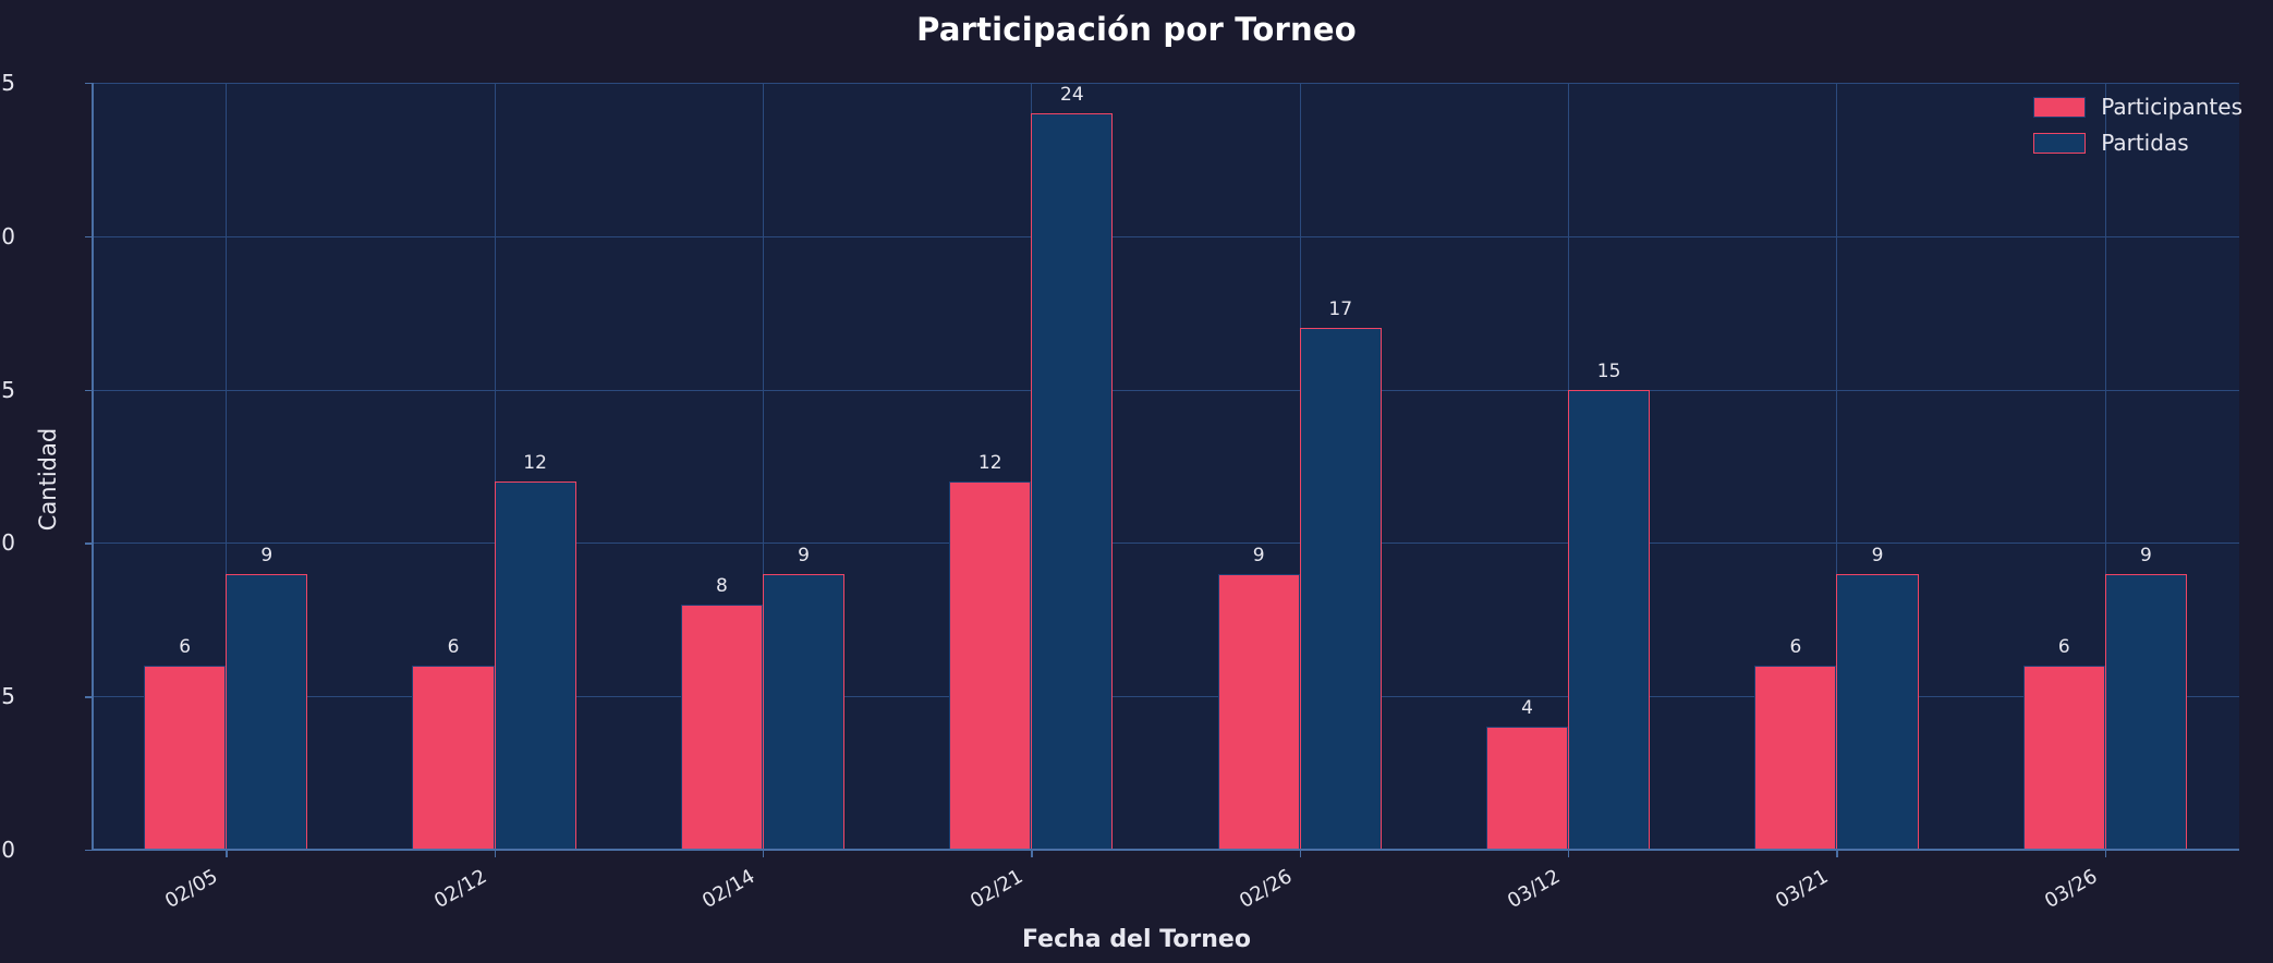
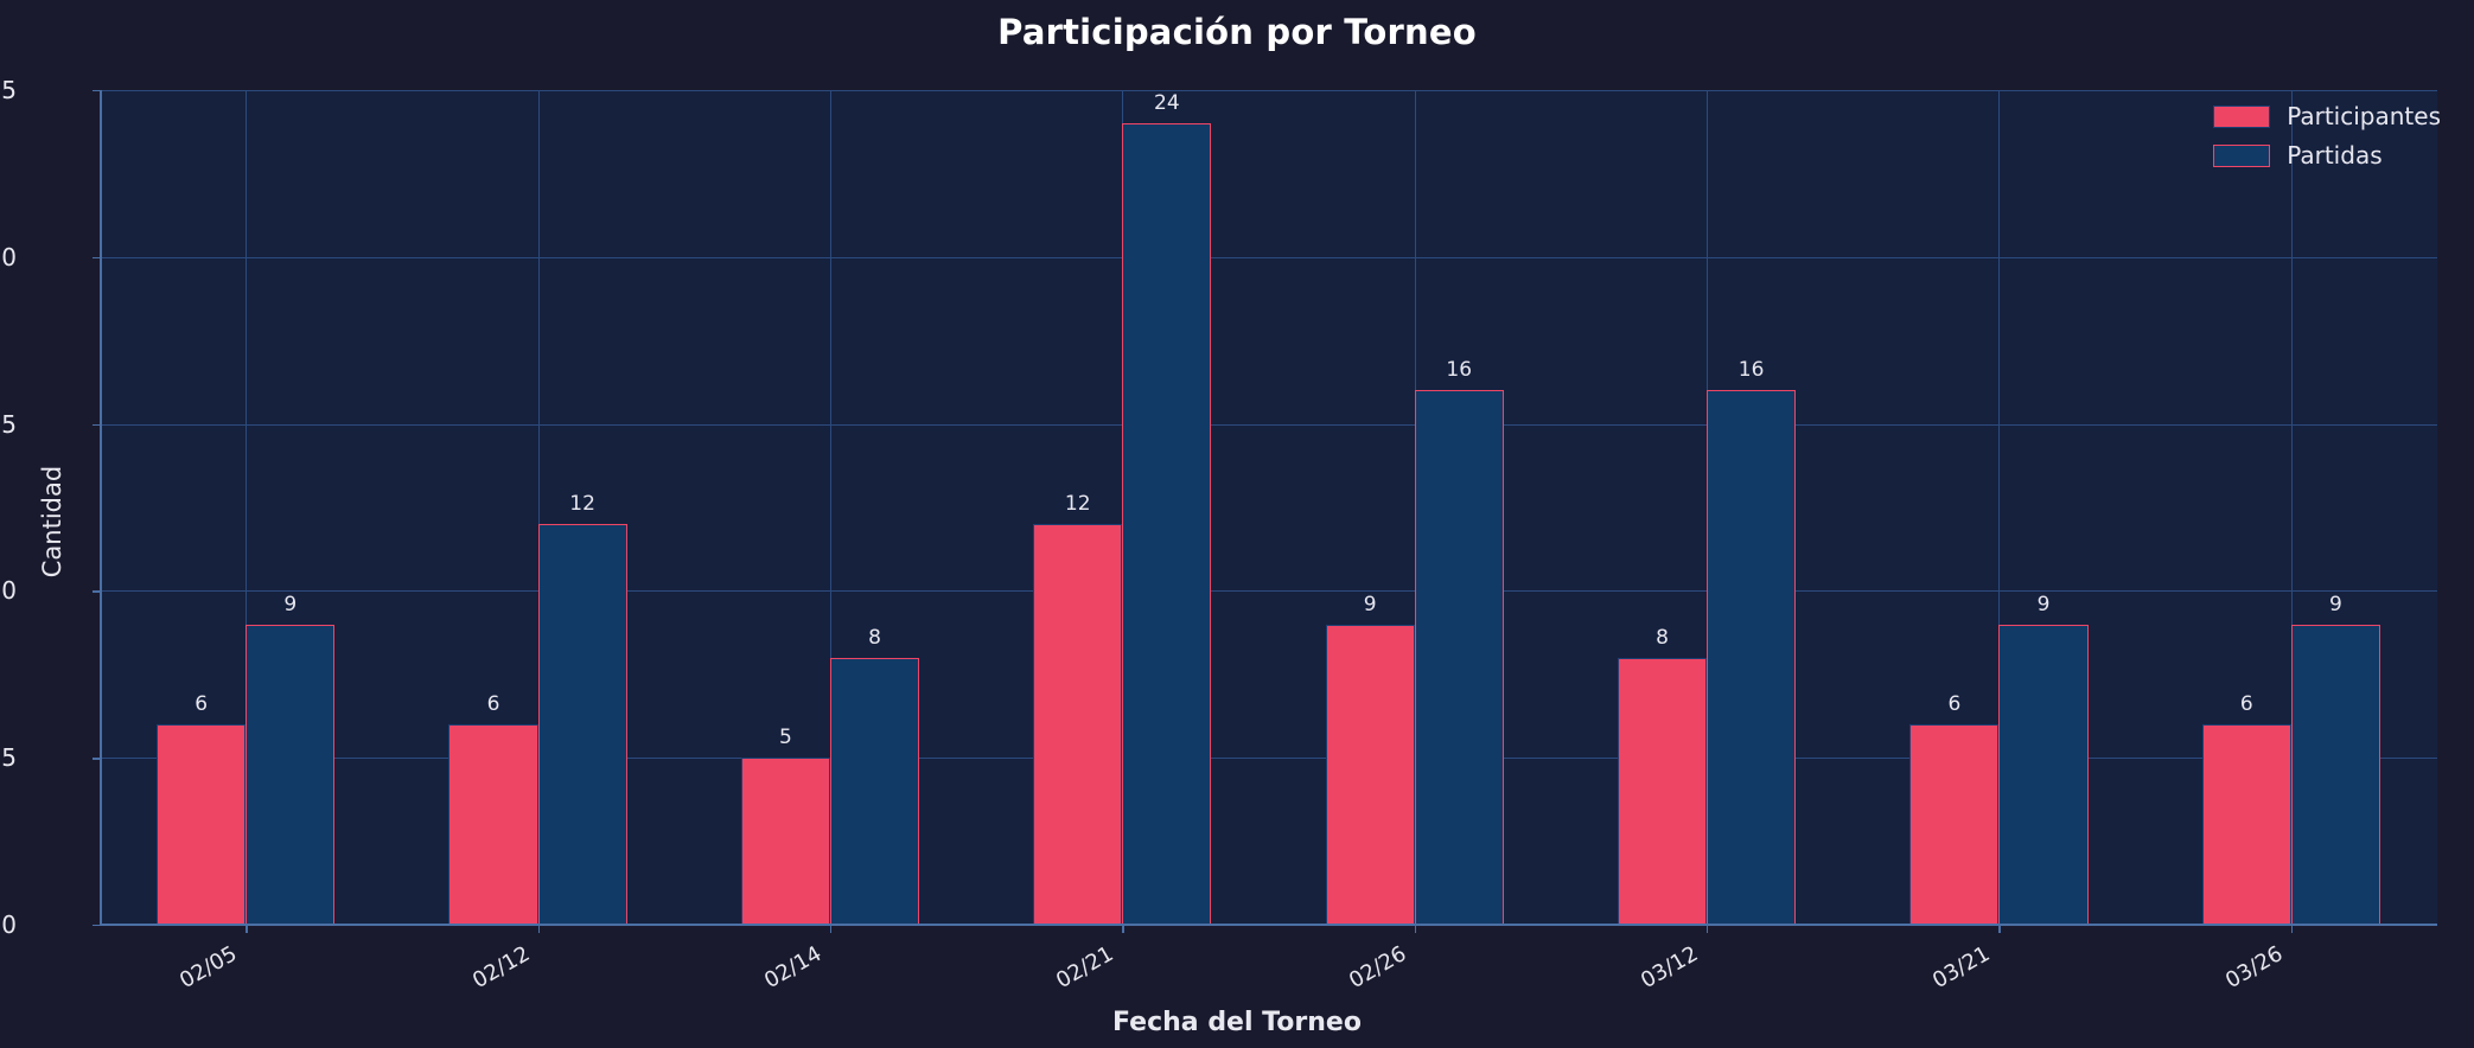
Participantes/02/14: 8 -> 5
Partidas/02/14: 9 -> 8
Partidas/02/26: 17 -> 16
Participantes/03/12: 4 -> 8
Partidas/03/12: 15 -> 16
